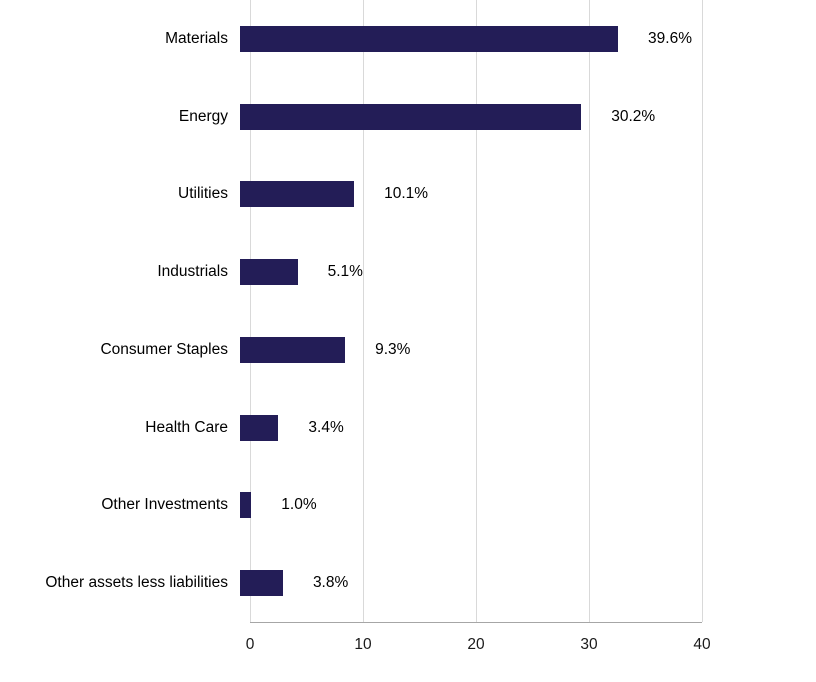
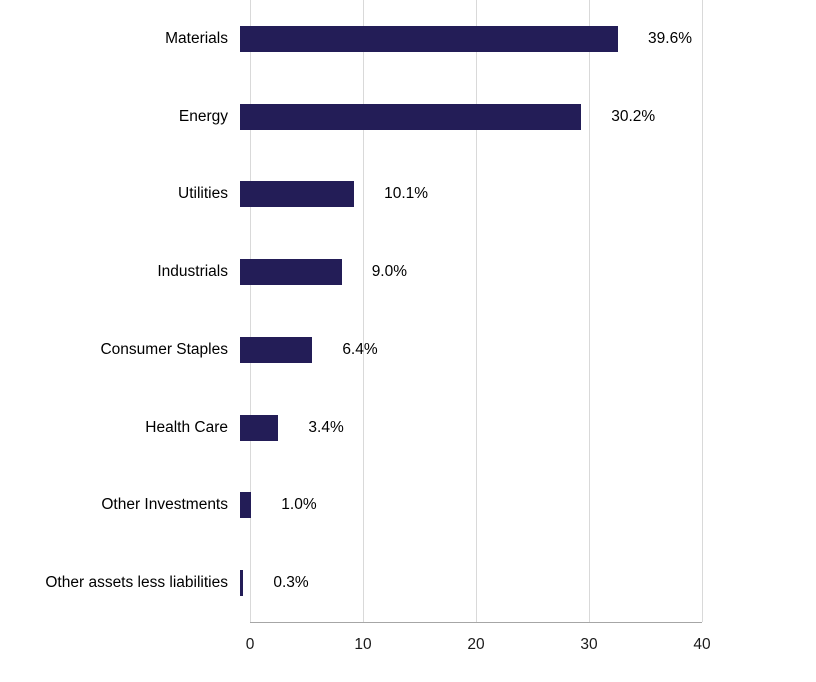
Industrials: 5.1% -> 9.0%
Consumer Staples: 9.3% -> 6.4%
Other assets less liabilities: 3.8% -> 0.3%
